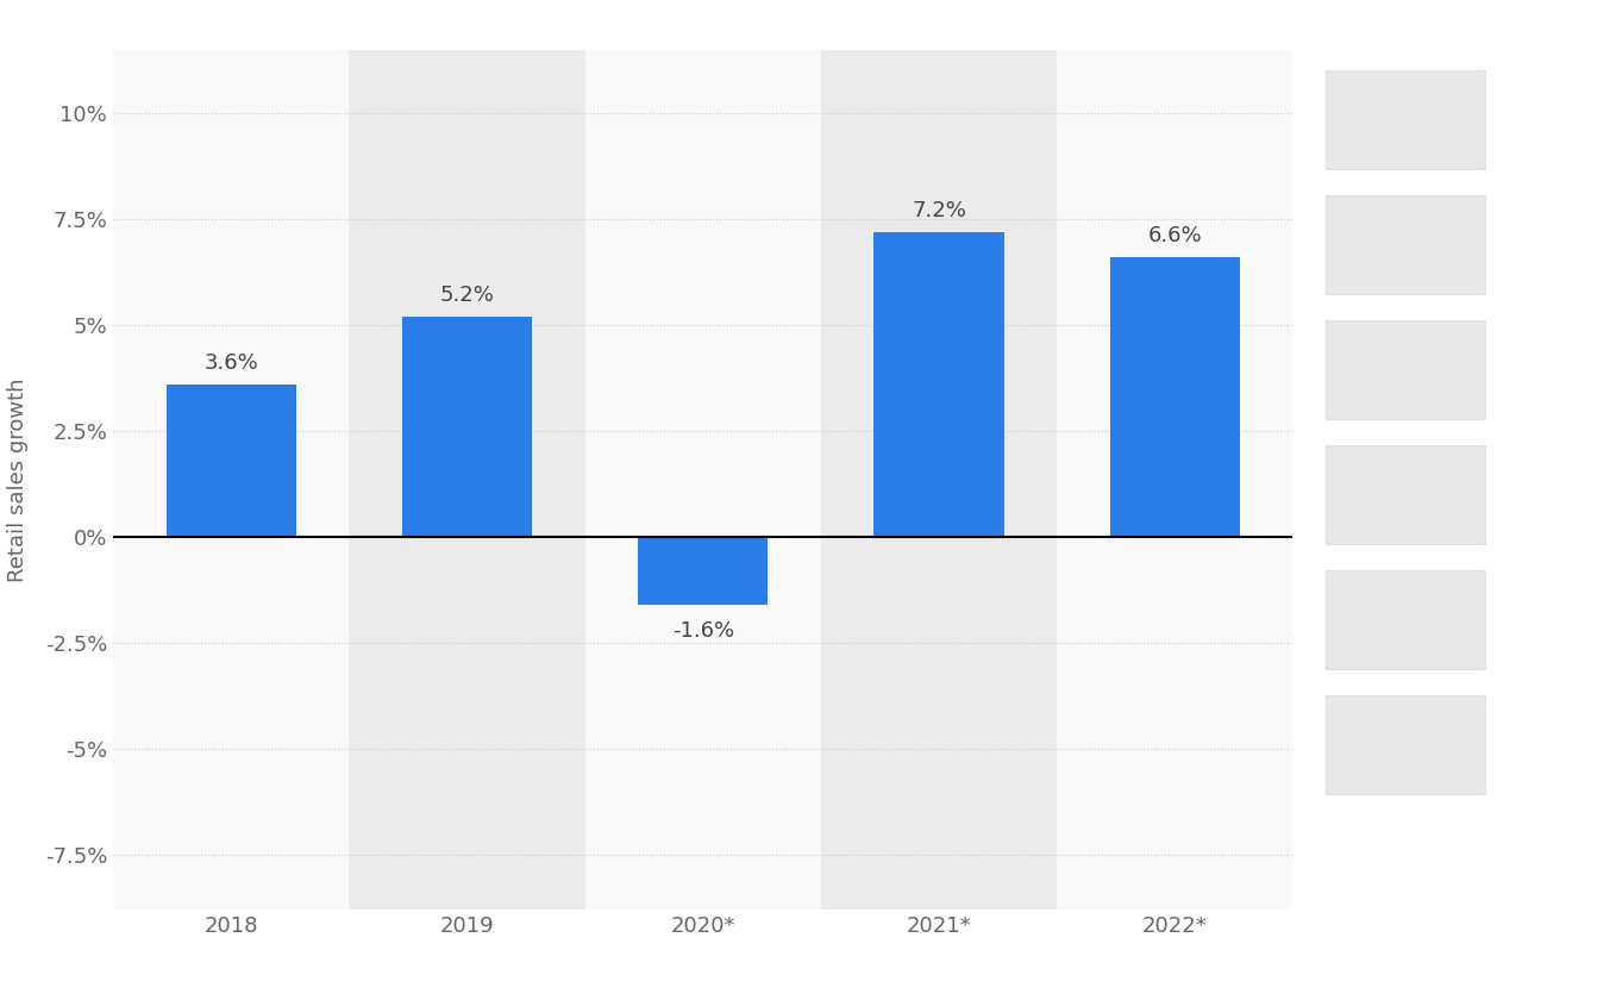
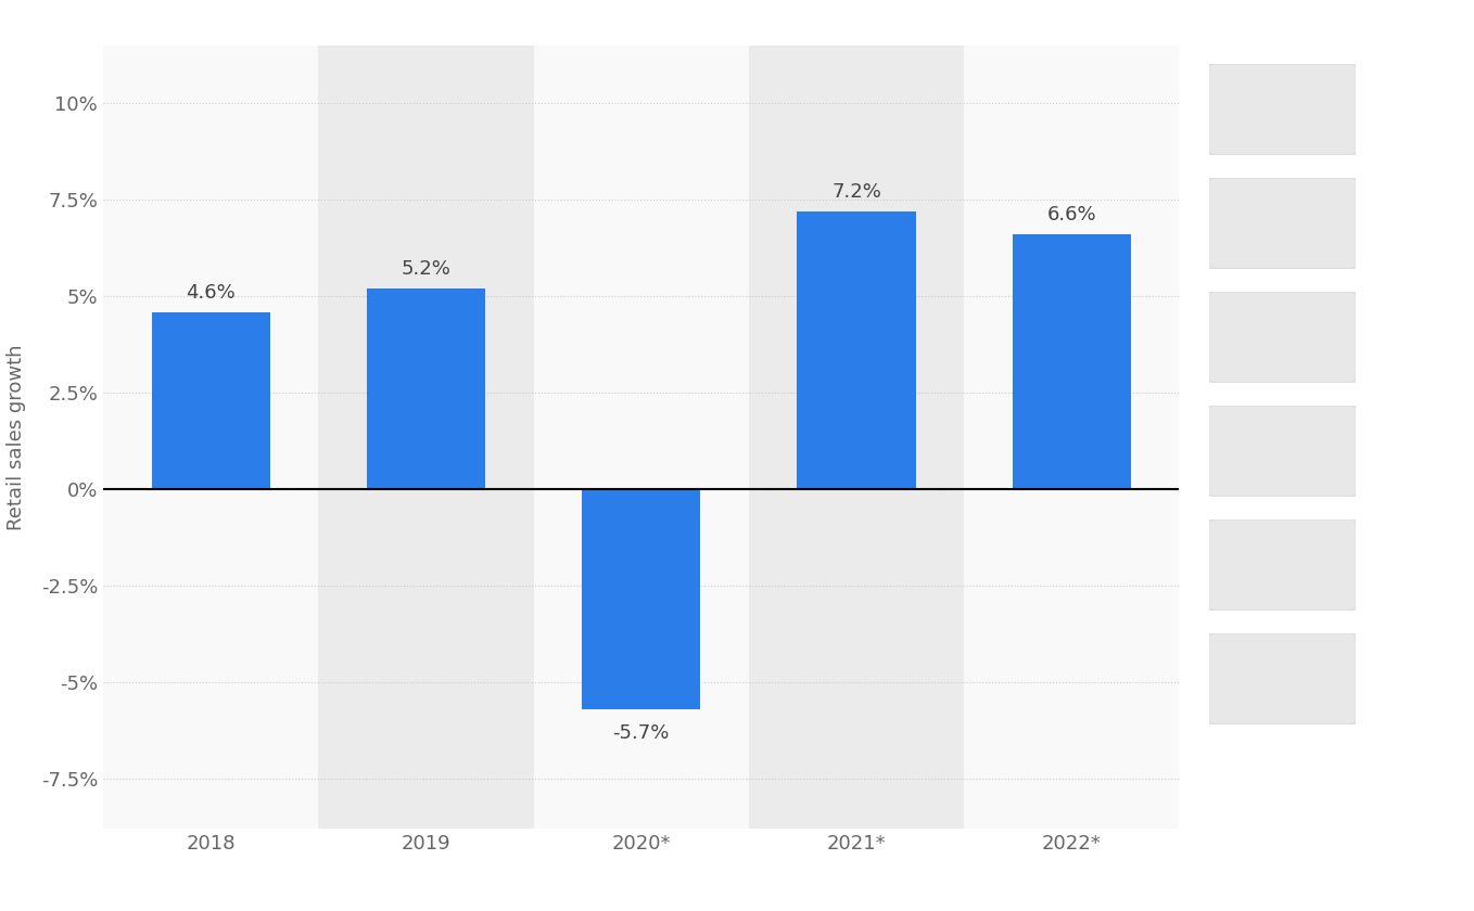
2018: 3.6% -> 4.6%
2020*: -1.6% -> -5.7%
